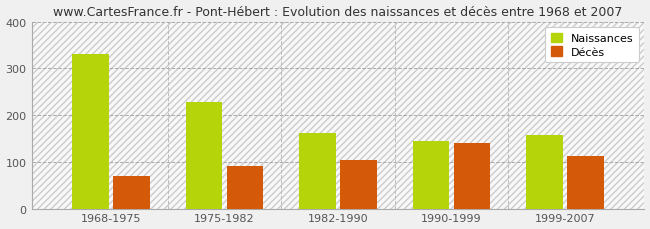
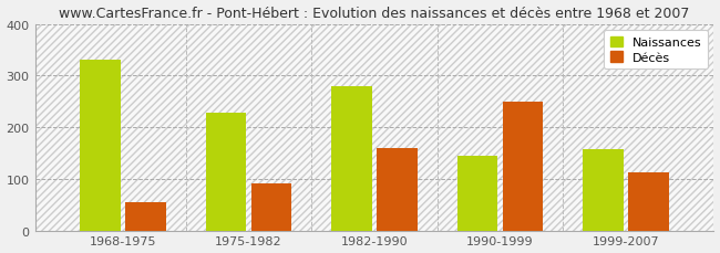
Décès/1968-1975: 70 -> 55
Naissances/1982-1990: 162 -> 280
Décès/1982-1990: 104 -> 160
Décès/1990-1999: 140 -> 250
